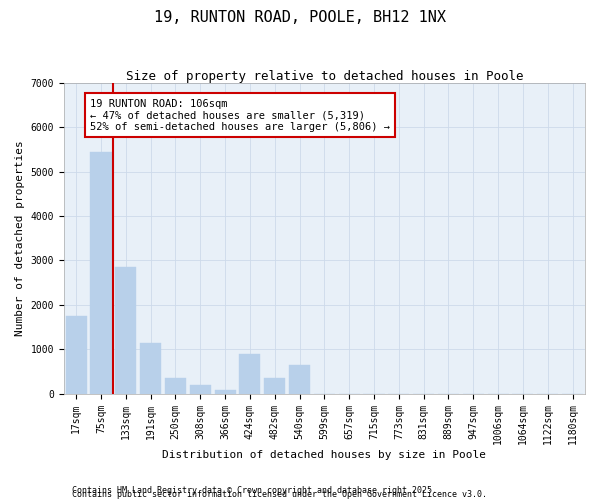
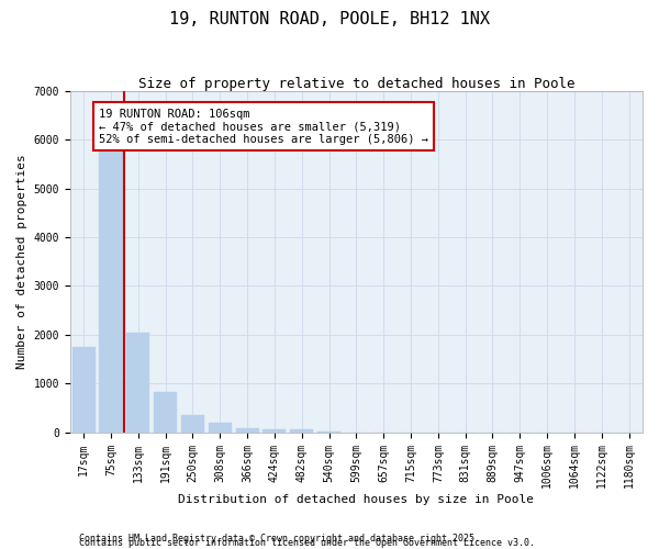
75sqm: 5450 -> 5800
133sqm: 2850 -> 2050
191sqm: 1150 -> 830
424sqm: 900 -> 50
482sqm: 350 -> 50
540sqm: 650 -> 10
